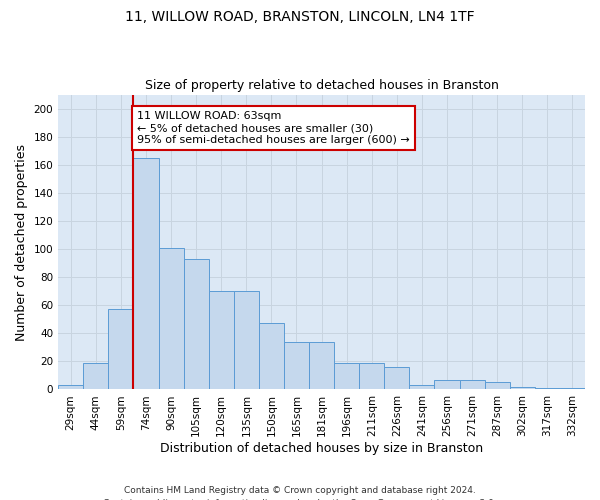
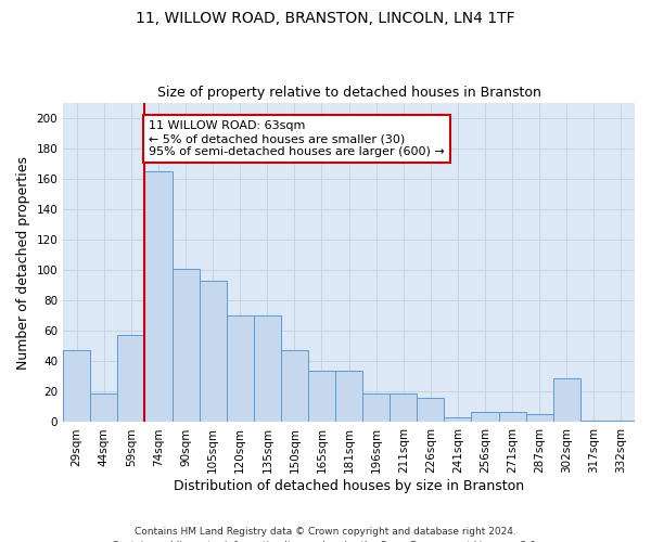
29sqm: 3 -> 47
302sqm: 2 -> 29
